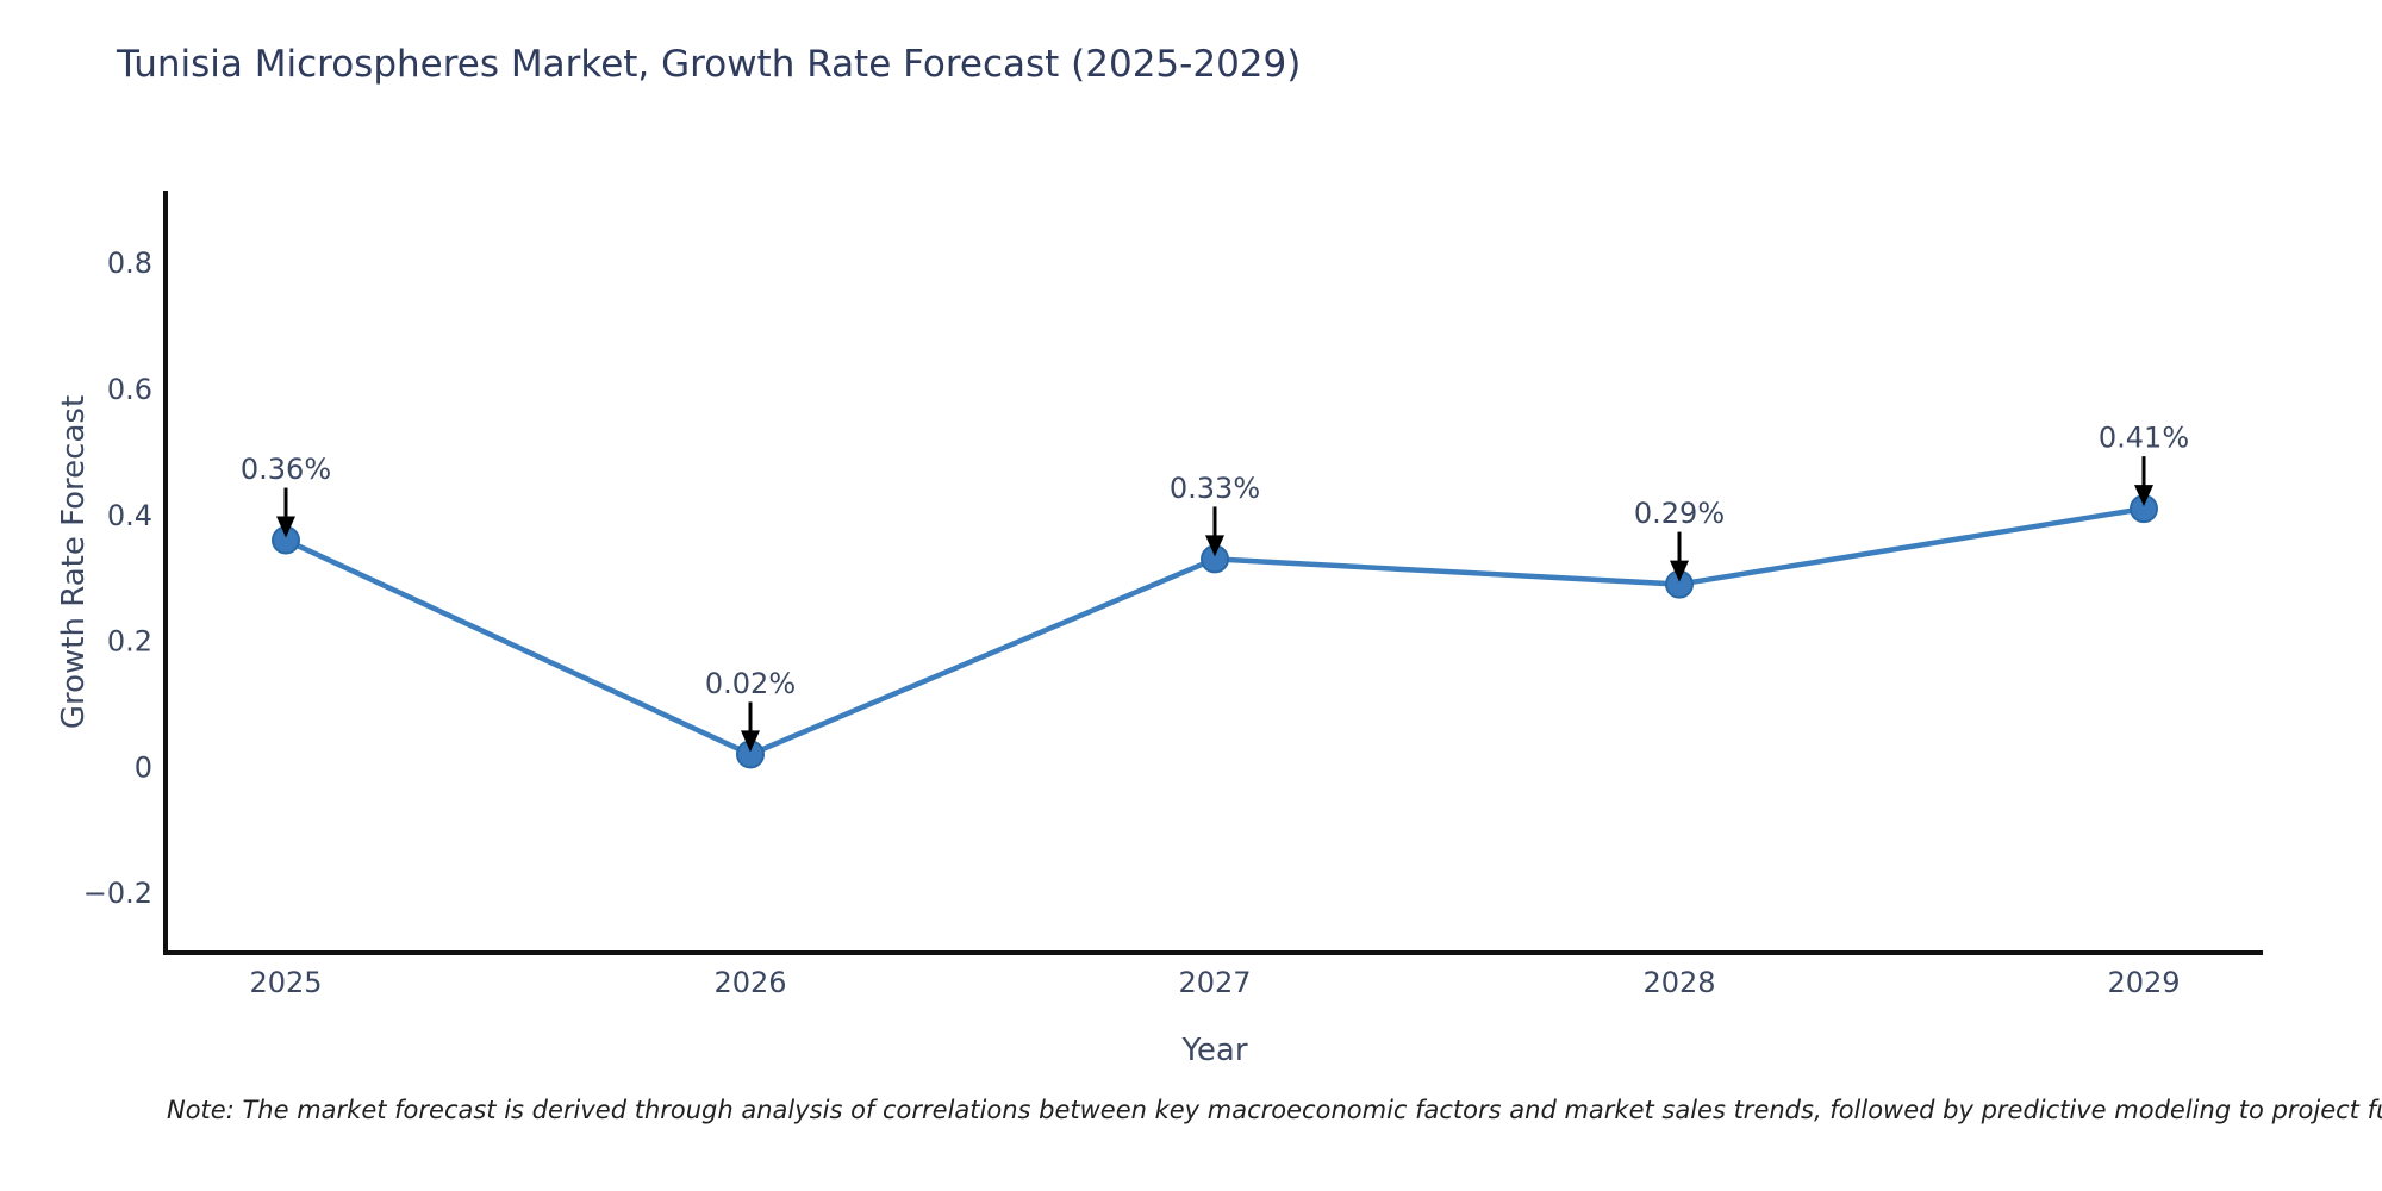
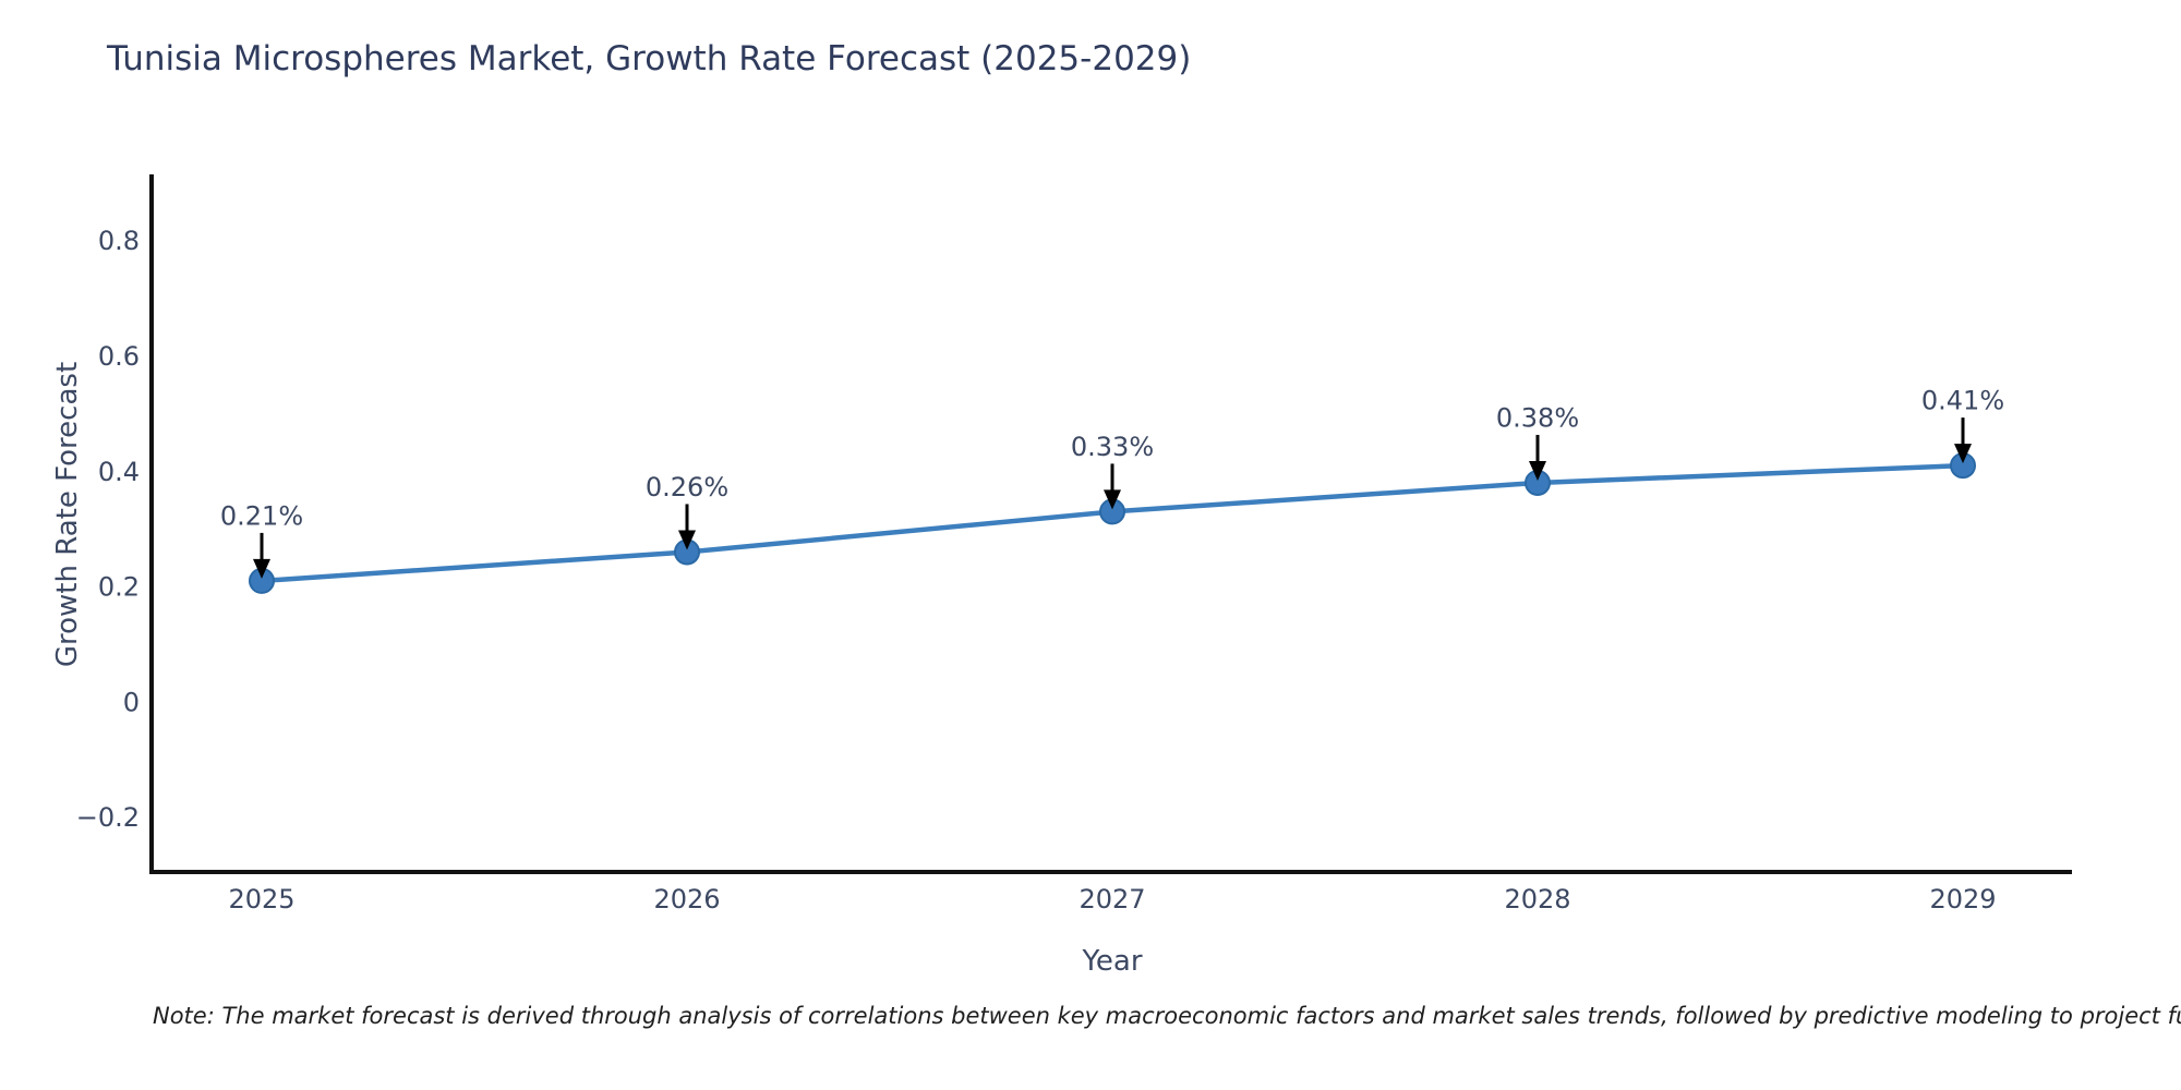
2025: 0.36% -> 0.21%
2026: 0.02% -> 0.26%
2028: 0.29% -> 0.38%
